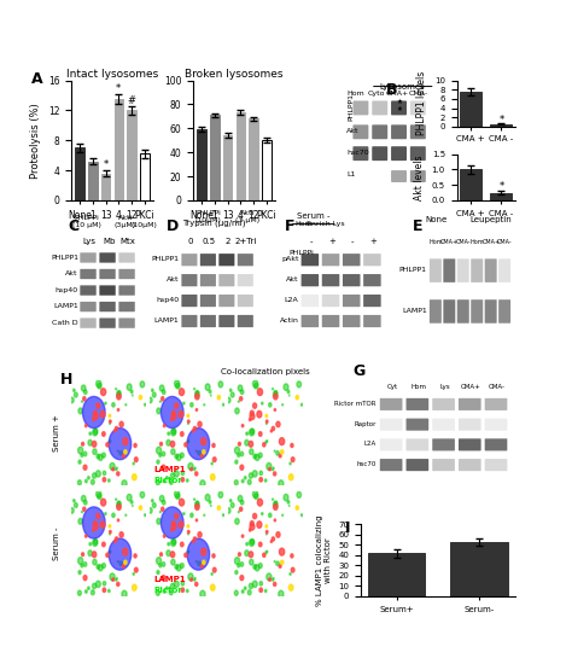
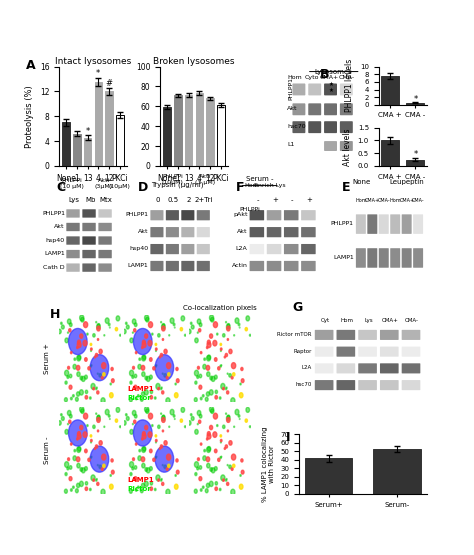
Intact lysosomes/13: 3.6 -> 4.5
Intact lysosomes/PKCi: 6.2 -> 8.2
Broken lysosomes/13: 54 -> 72
Broken lysosomes/PKCi: 50 -> 62
